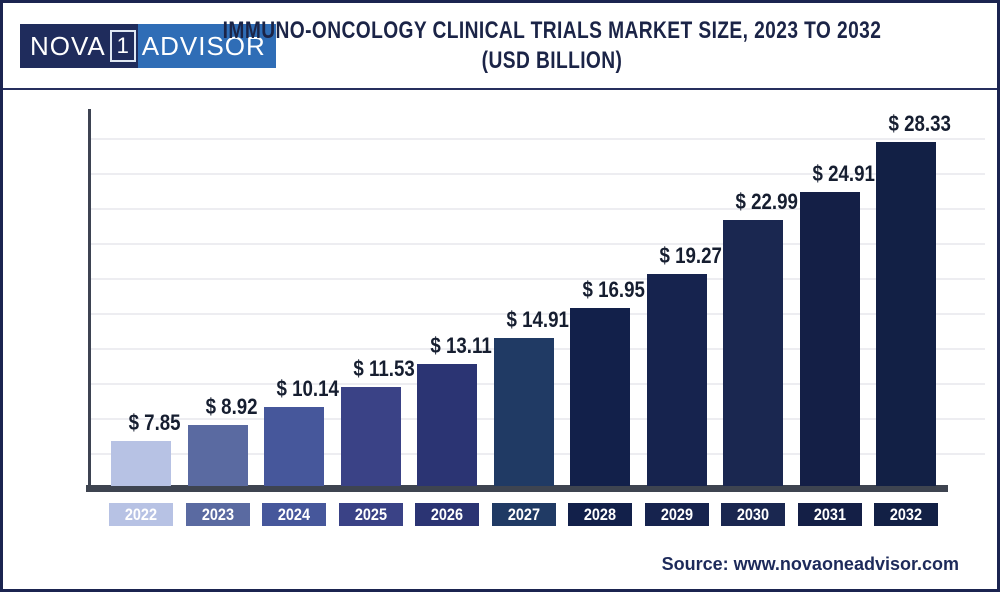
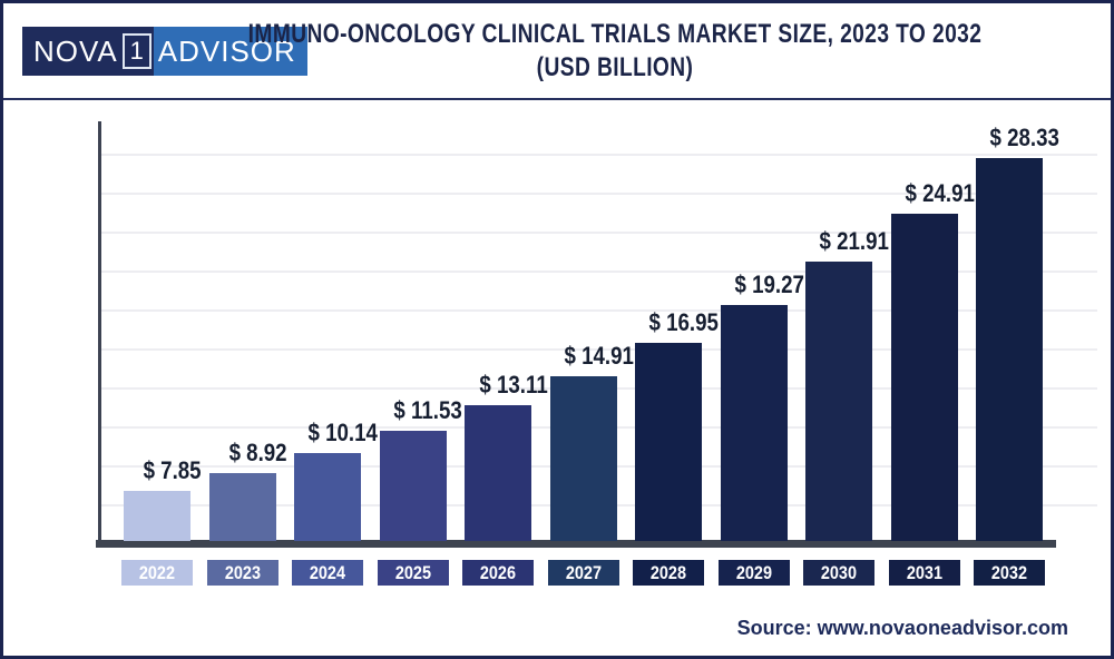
2030: 22.99 -> 21.91
